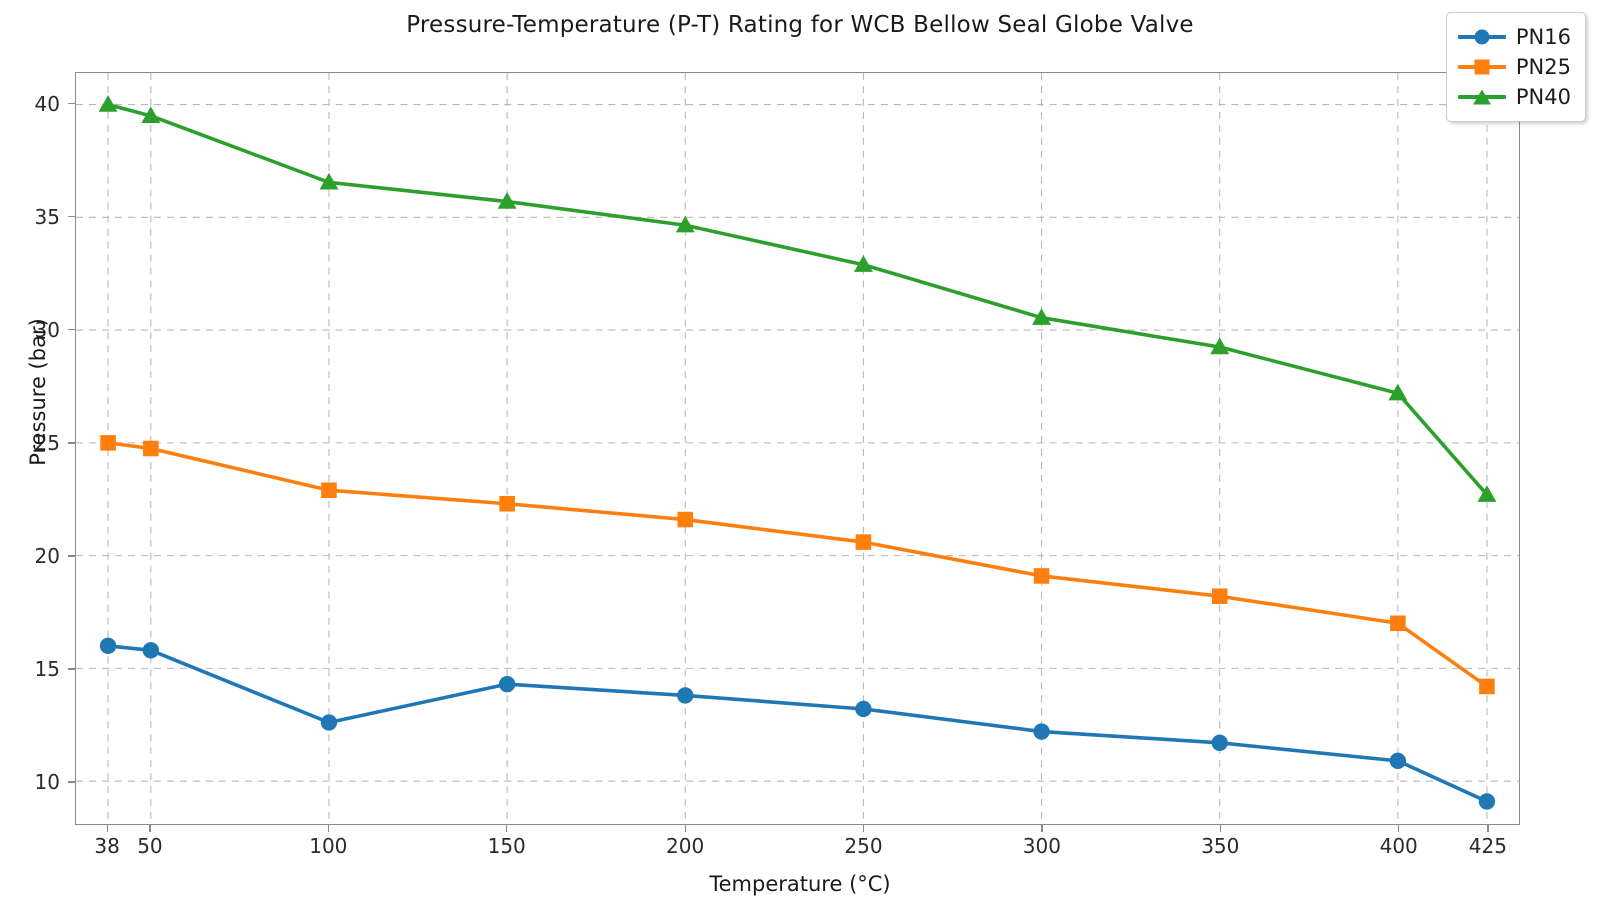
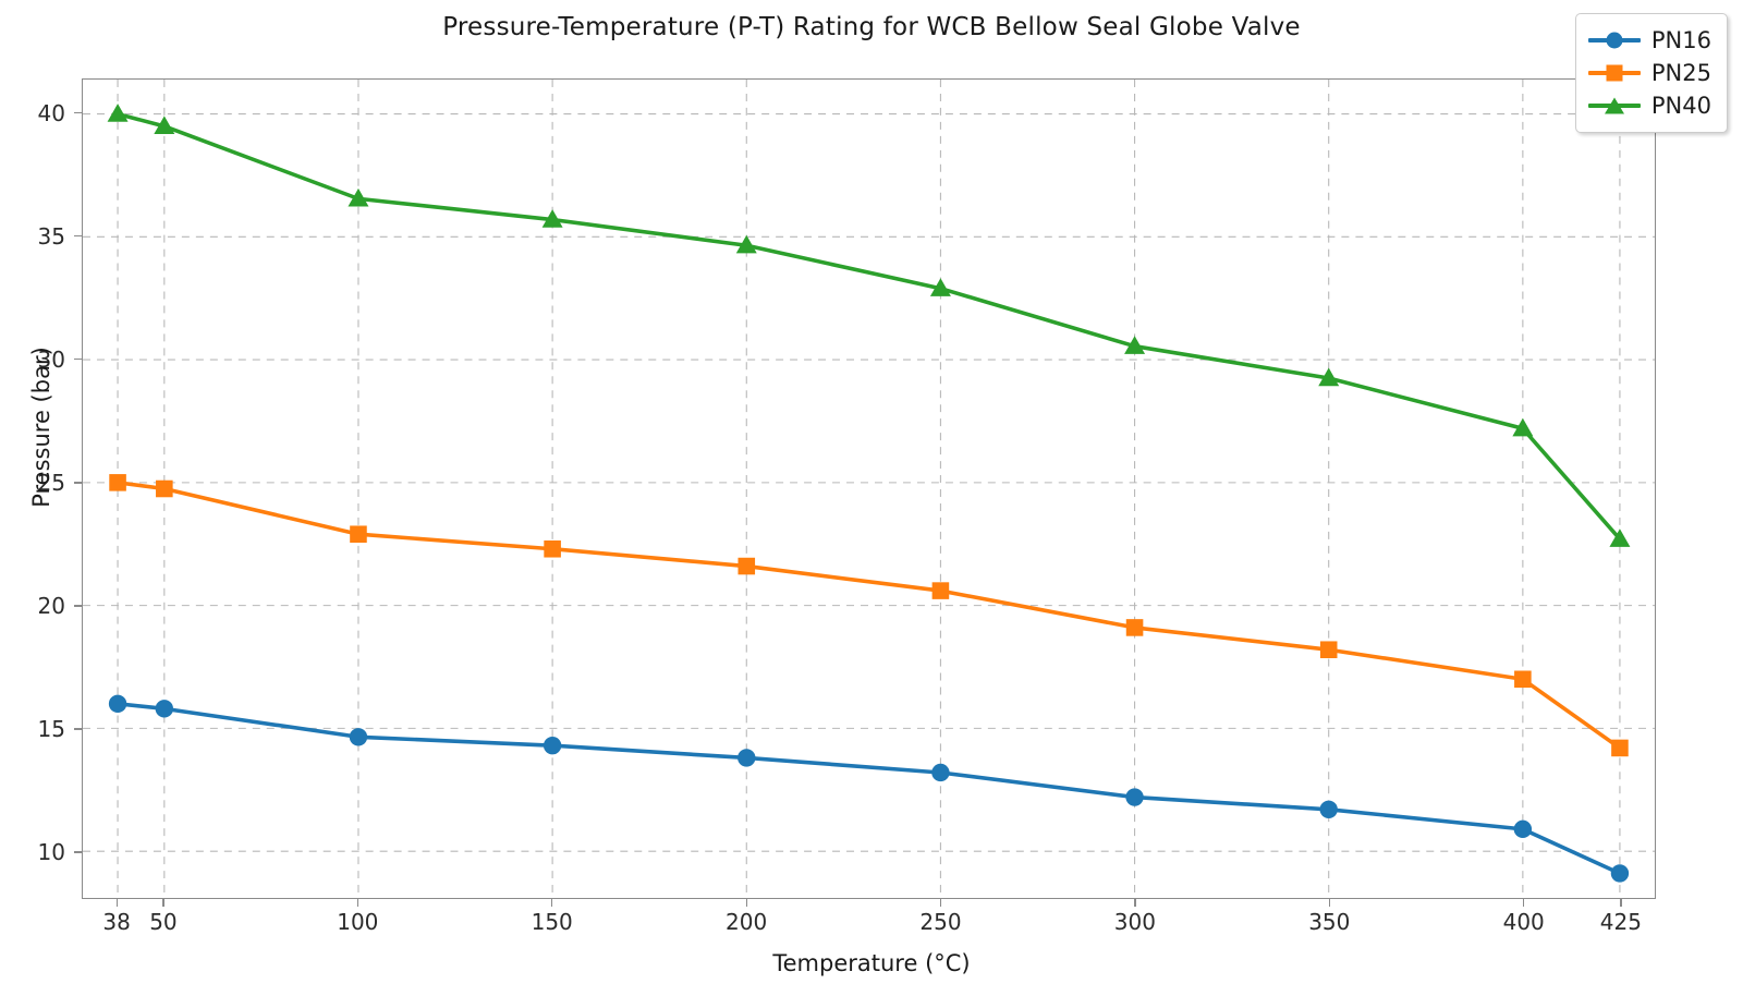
PN16/100: 12.6 -> 14.7
